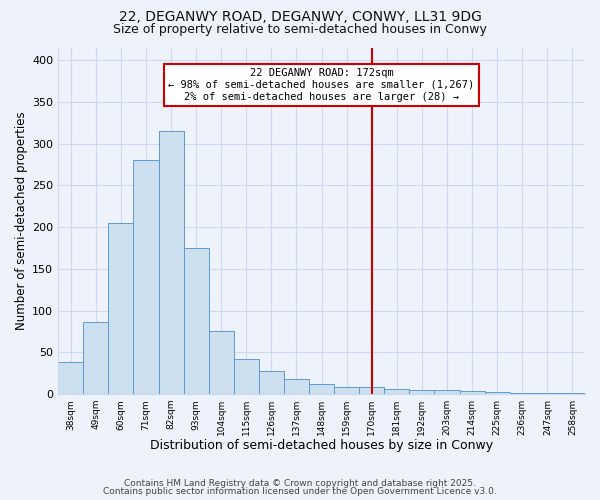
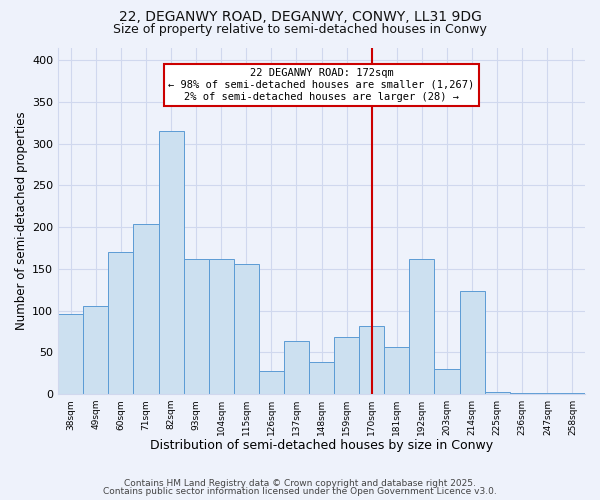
38sqm: 38 -> 96
49sqm: 86 -> 106
60sqm: 205 -> 170
71sqm: 280 -> 204
93sqm: 175 -> 162
104sqm: 75 -> 162
115sqm: 42 -> 156
137sqm: 18 -> 64
148sqm: 12 -> 38
159sqm: 8 -> 68
170sqm: 8 -> 82
181sqm: 6 -> 56
192sqm: 5 -> 162
203sqm: 5 -> 30
214sqm: 4 -> 124
